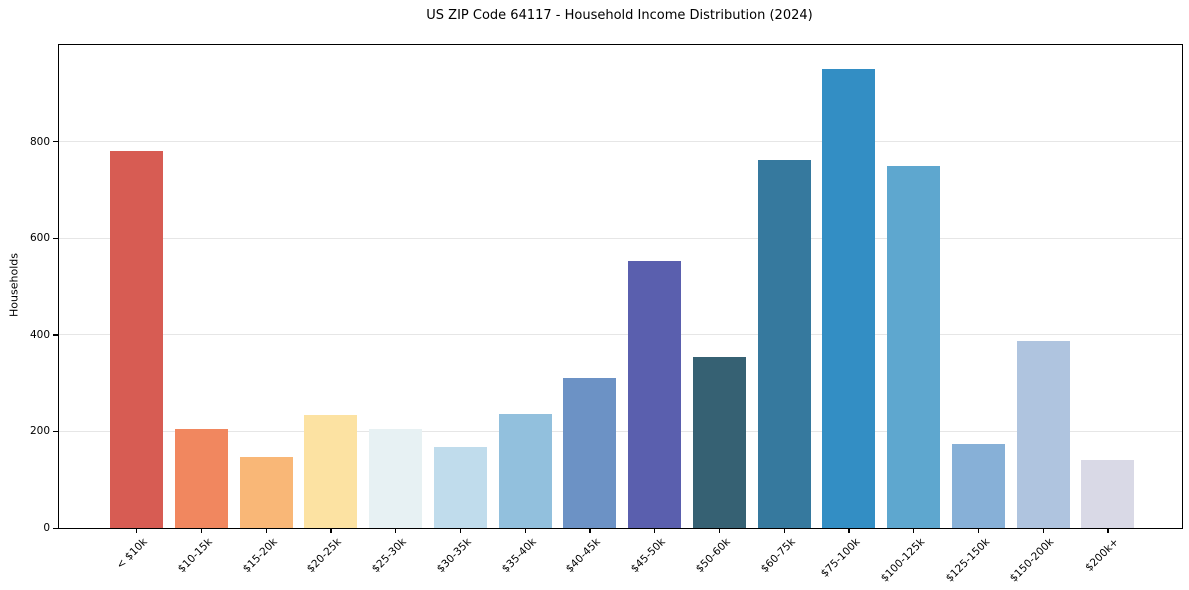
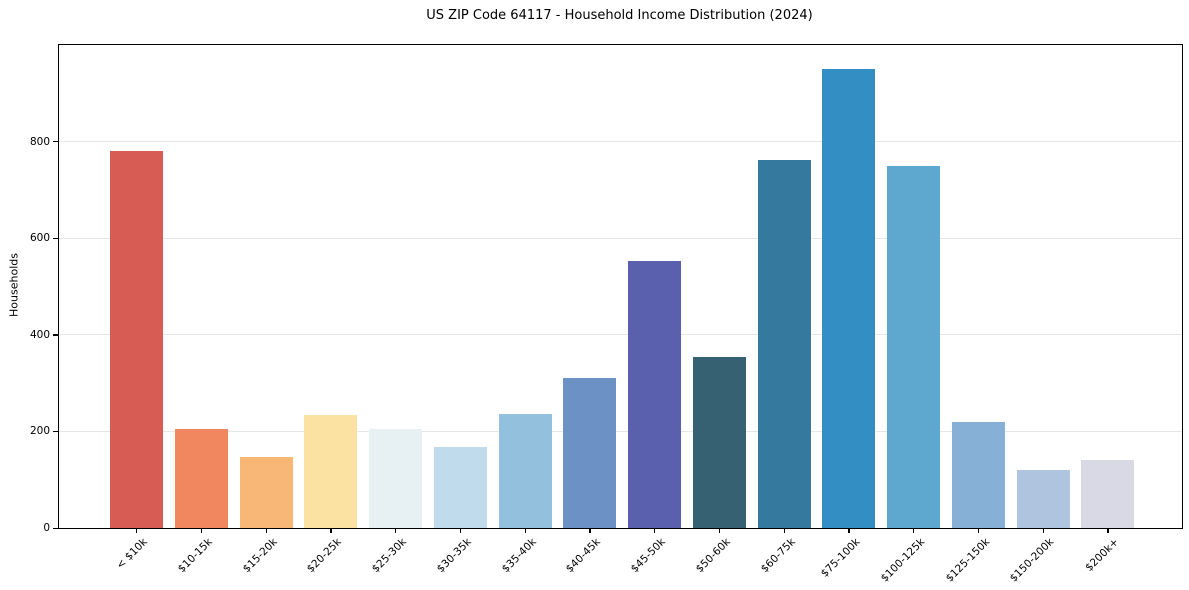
$125-150k: 170 -> 220
$150-200k: 390 -> 120
